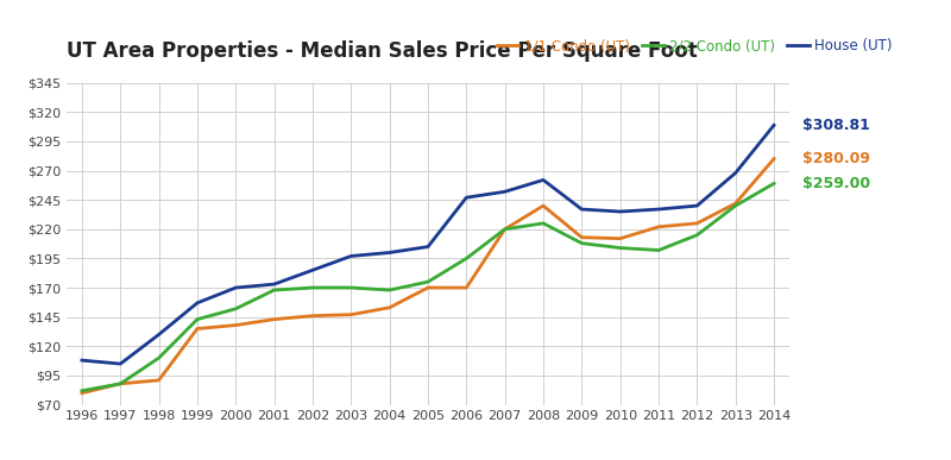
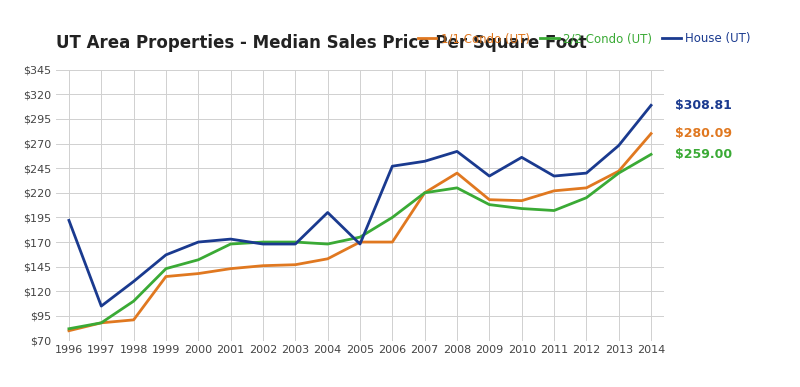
House (UT)/1996: $108 -> $192
House (UT)/2002: $185 -> $168
House (UT)/2003: $197 -> $168
House (UT)/2005: $205 -> $168
House (UT)/2010: $235 -> $256
